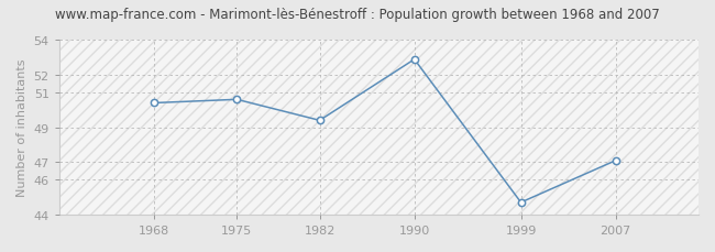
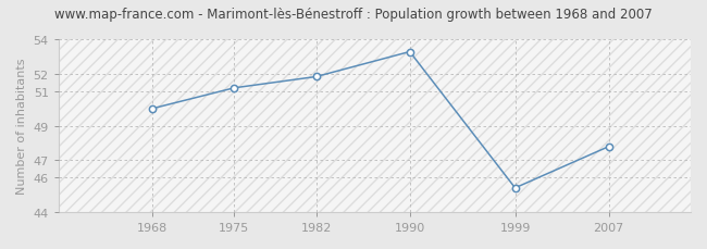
1968: 50.4 -> 50.0
1975: 50.6 -> 51.2
1982: 49.4 -> 51.9
1990: 52.9 -> 53.3
1999: 44.7 -> 45.4
2007: 47.1 -> 47.8
